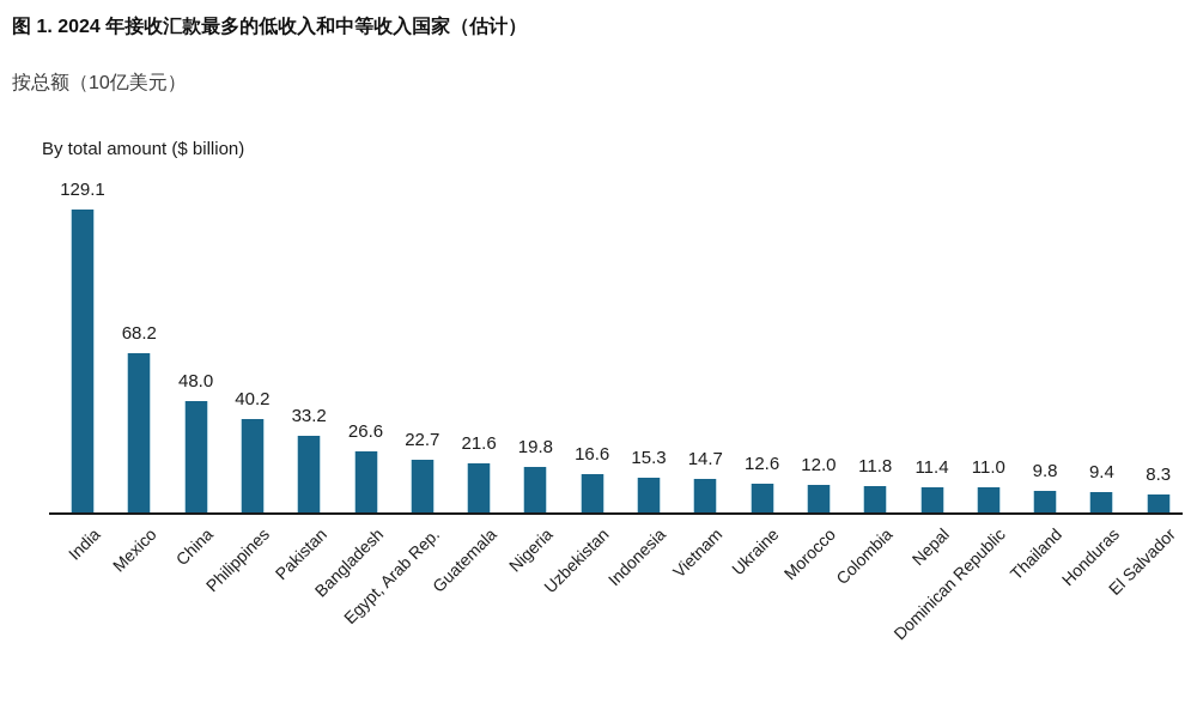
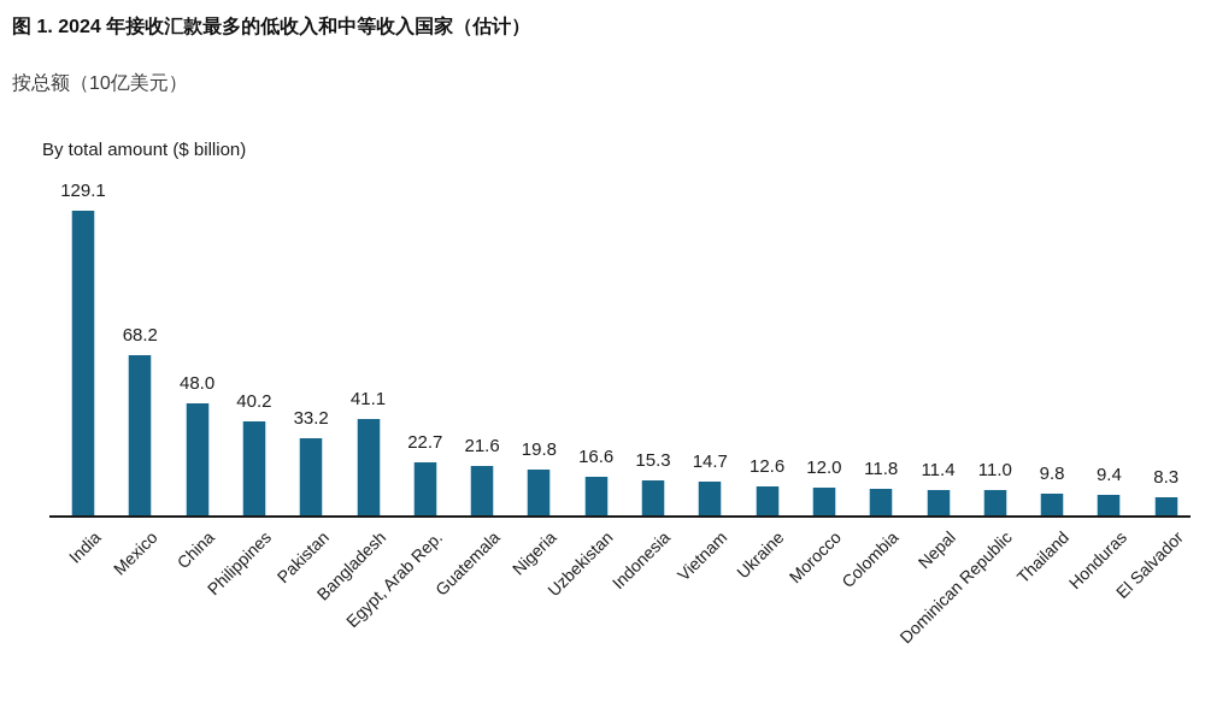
Bangladesh: 26.6 -> 41.1
